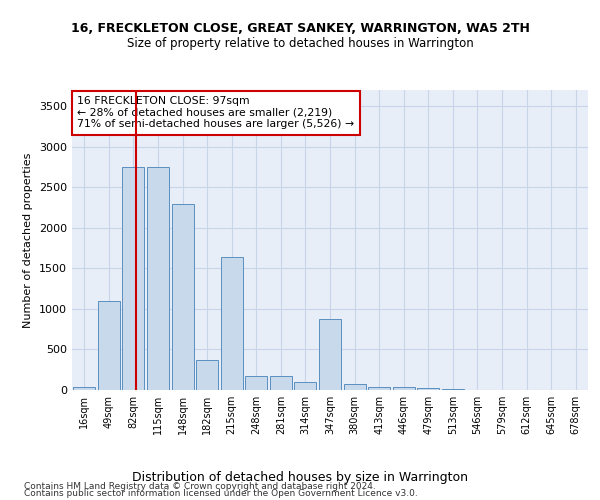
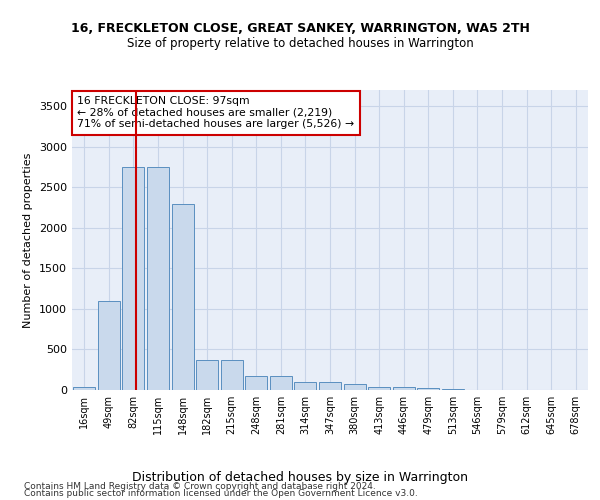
215sqm: 1640 -> 370
347sqm: 880 -> 100
